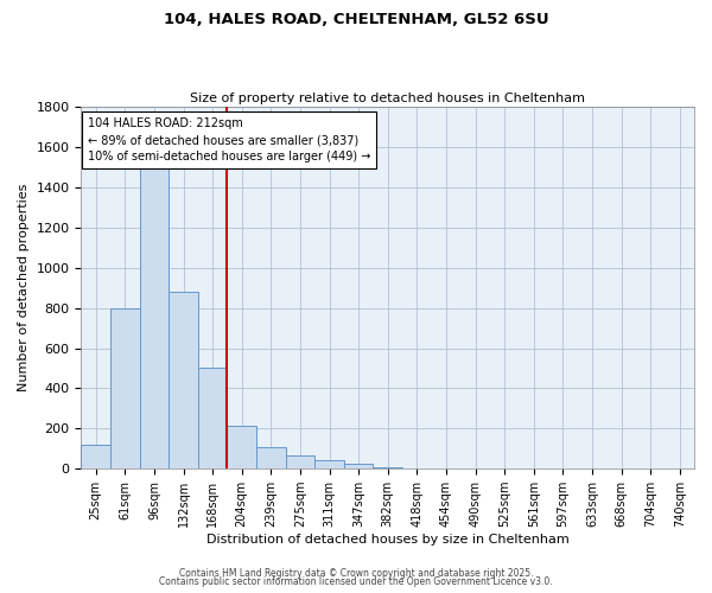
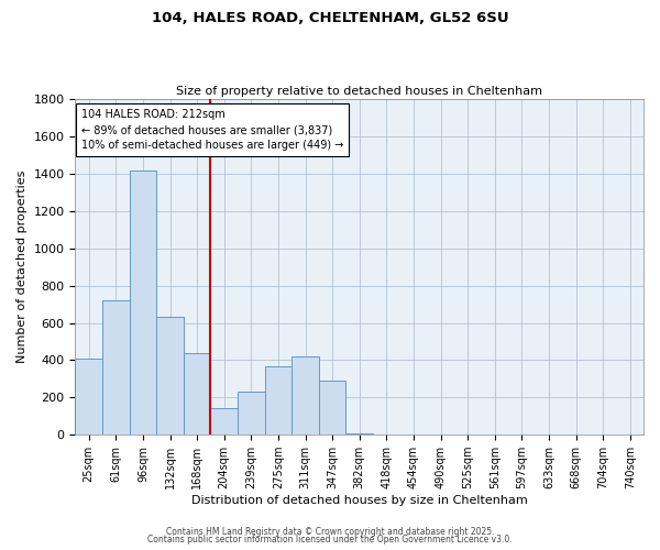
25sqm: 120 -> 410
61sqm: 800 -> 720
96sqm: 1500 -> 1420
132sqm: 880 -> 630
168sqm: 500 -> 440
204sqm: 220 -> 140
239sqm: 100 -> 230
275sqm: 60 -> 370
311sqm: 40 -> 420
347sqm: 20 -> 290
